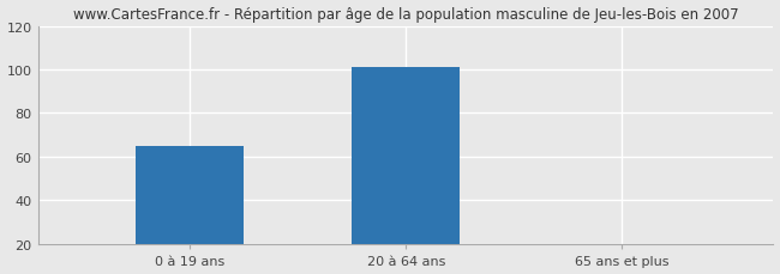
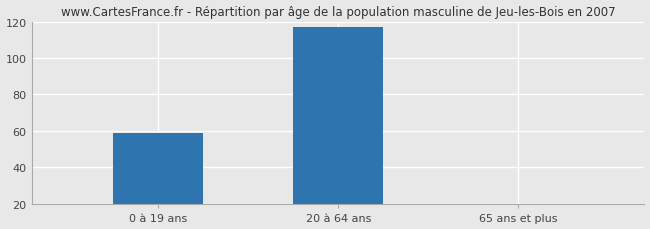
0 à 19 ans: 65 -> 59
20 à 64 ans: 101 -> 117
